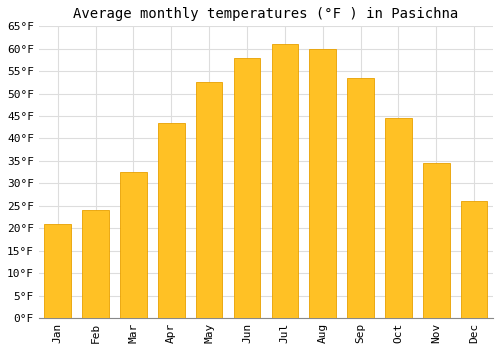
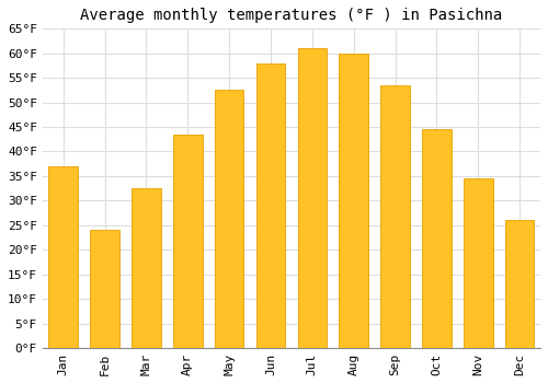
Jan: 21.0°F -> 37.0°F
